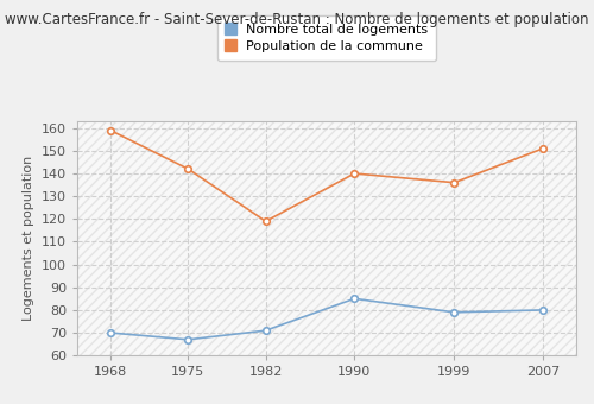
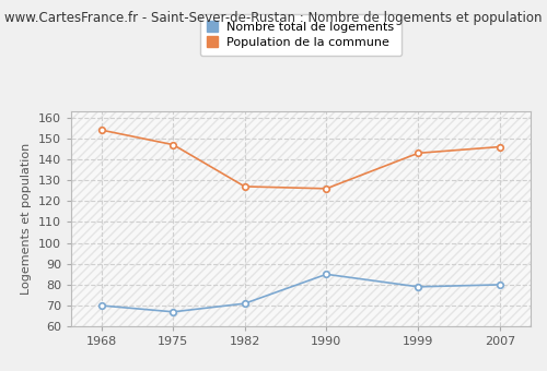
Population de la commune/1968: 159 -> 154
Population de la commune/1975: 142 -> 147
Population de la commune/1982: 119 -> 127
Population de la commune/1990: 140 -> 126
Population de la commune/1999: 136 -> 143
Population de la commune/2007: 151 -> 146
